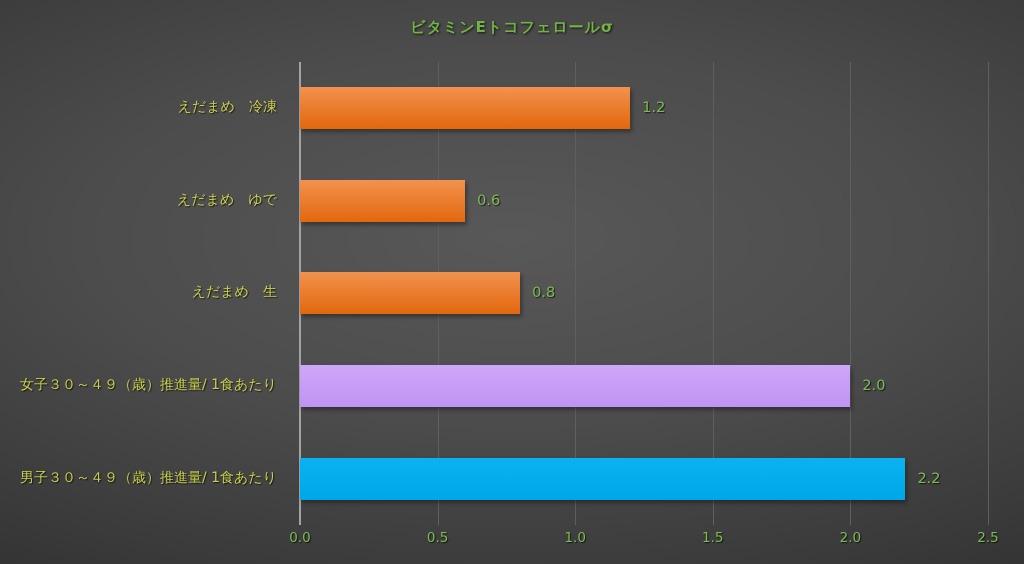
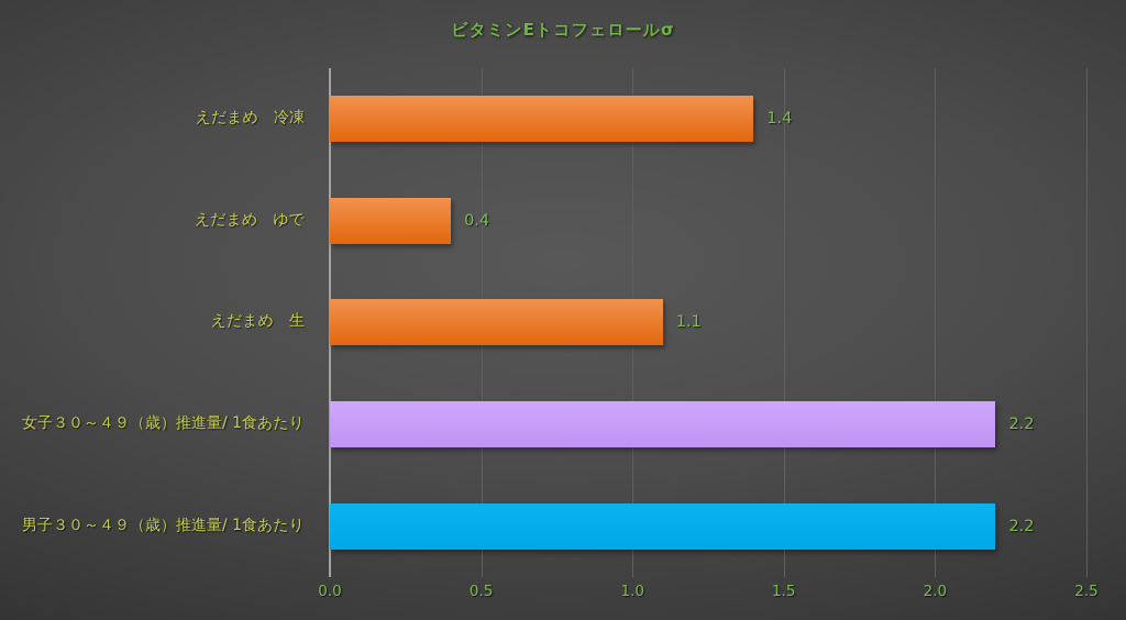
えだまめ 冷凍: 1.2 -> 1.4
えだまめ ゆで: 0.6 -> 0.4
えだまめ 生: 0.8 -> 1.1
女子３０～４９（歳）推進量/ 1食あたり: 2.0 -> 2.2
